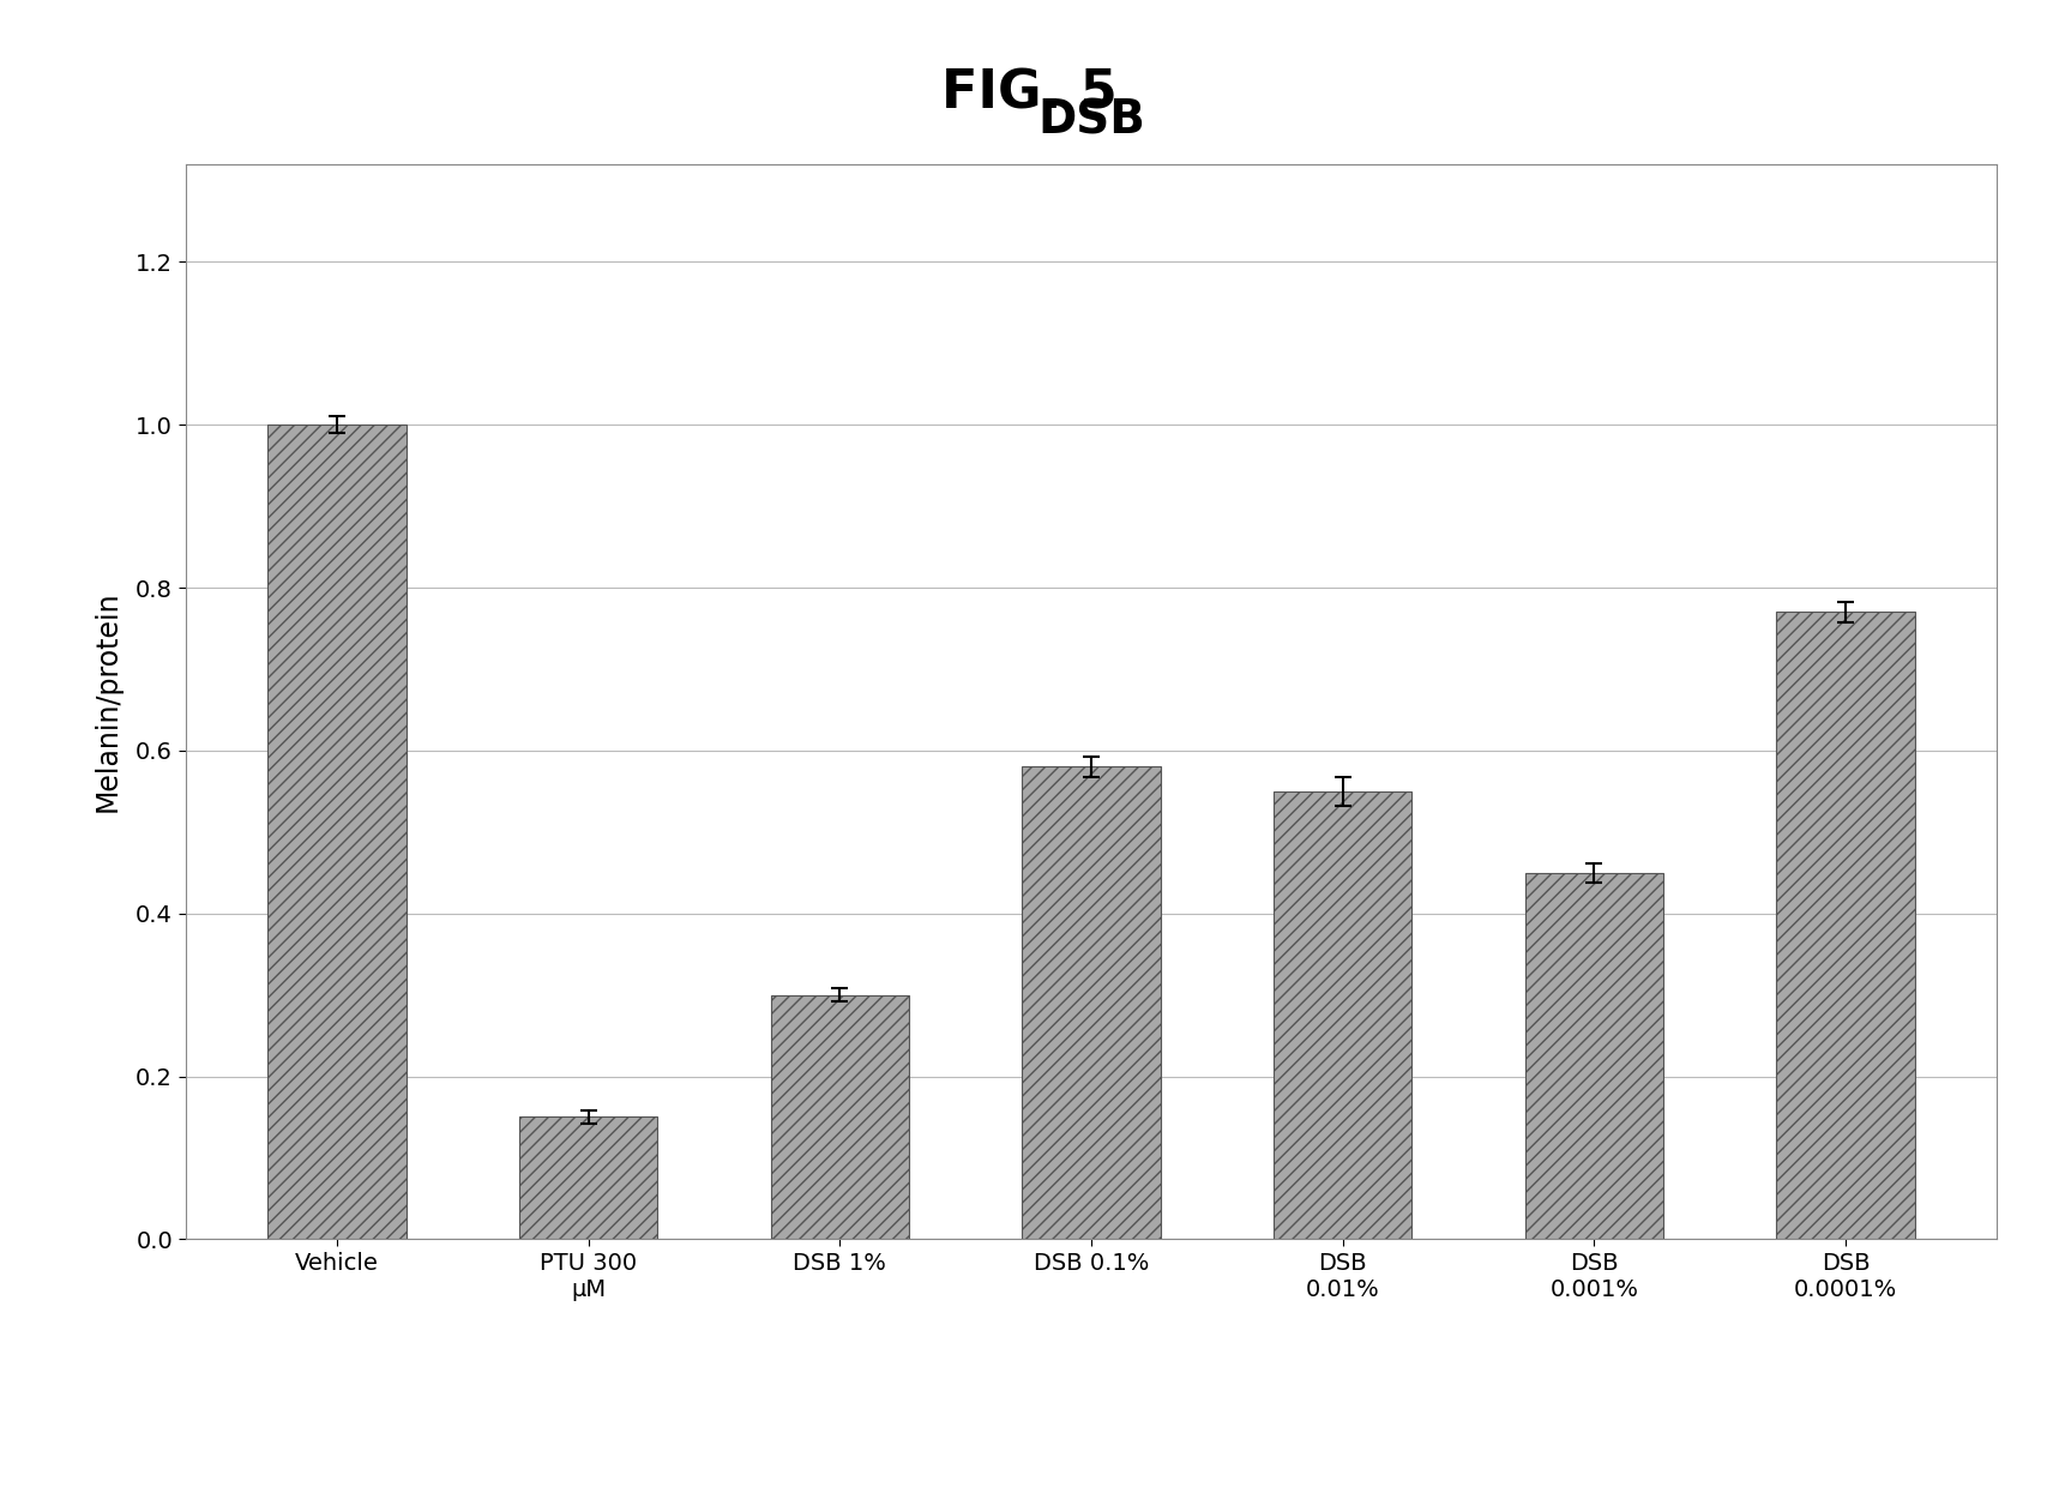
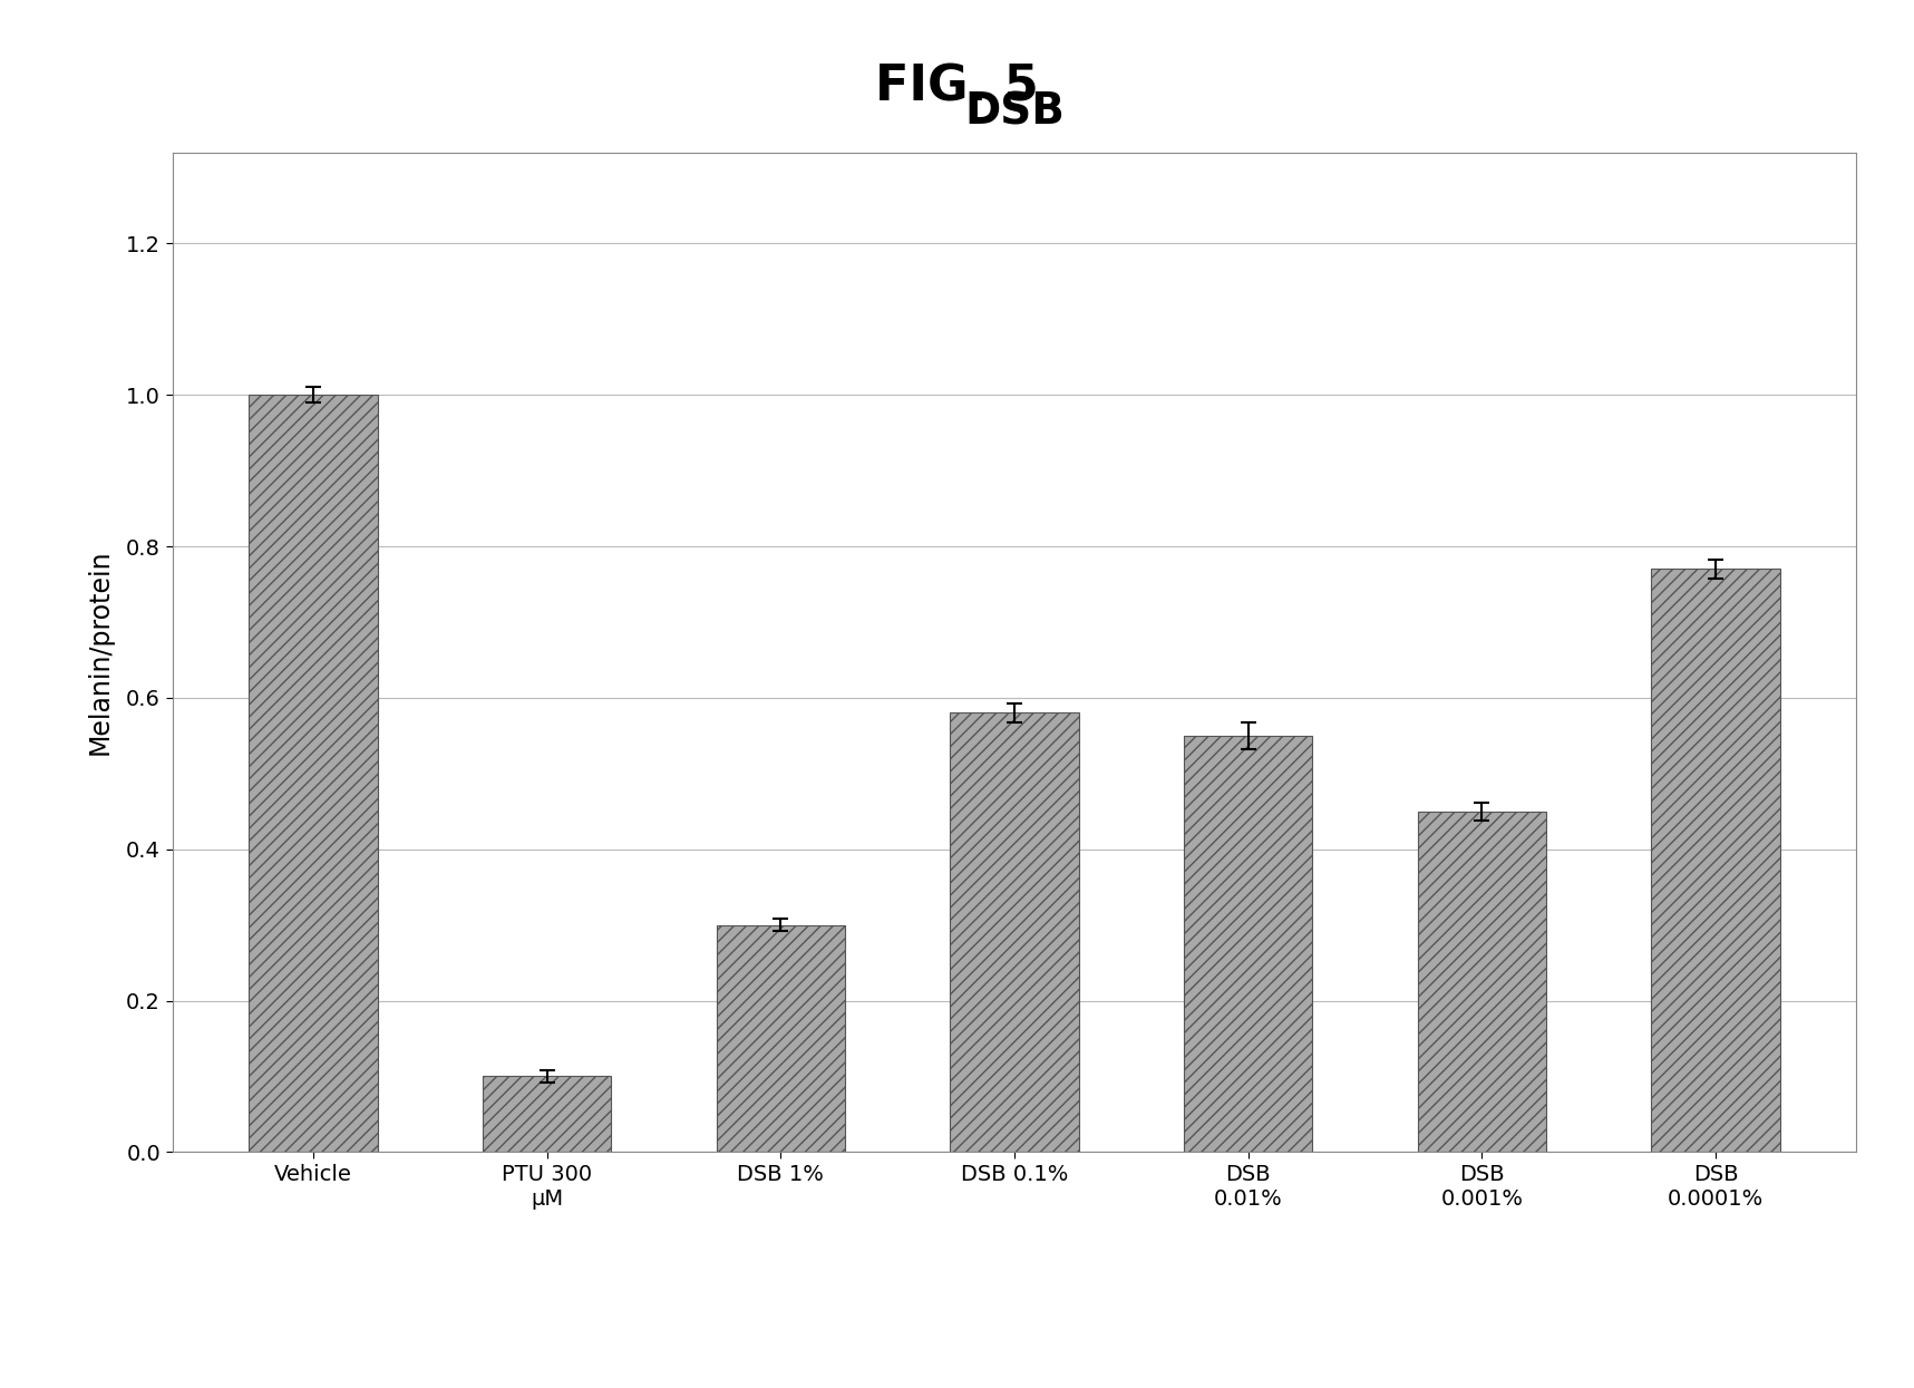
PTU 300 μM: 0.15 -> 0.10
